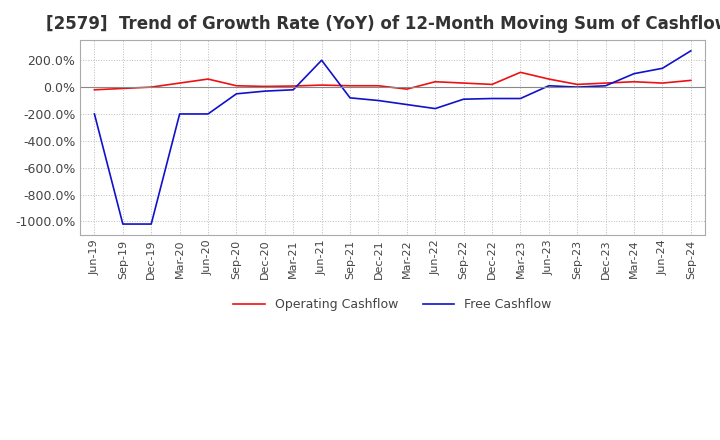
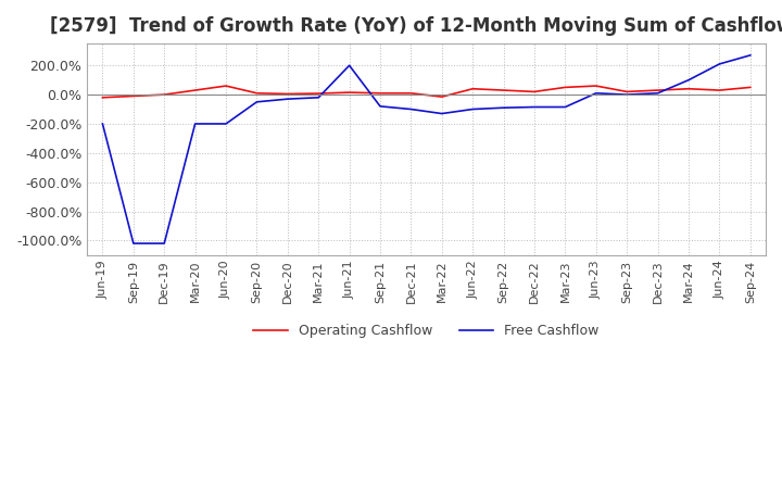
Free Cashflow/Jun-22: -160% -> -100%
Operating Cashflow/Mar-23: 110% -> 50%
Free Cashflow/Jun-24: 140% -> 210%
